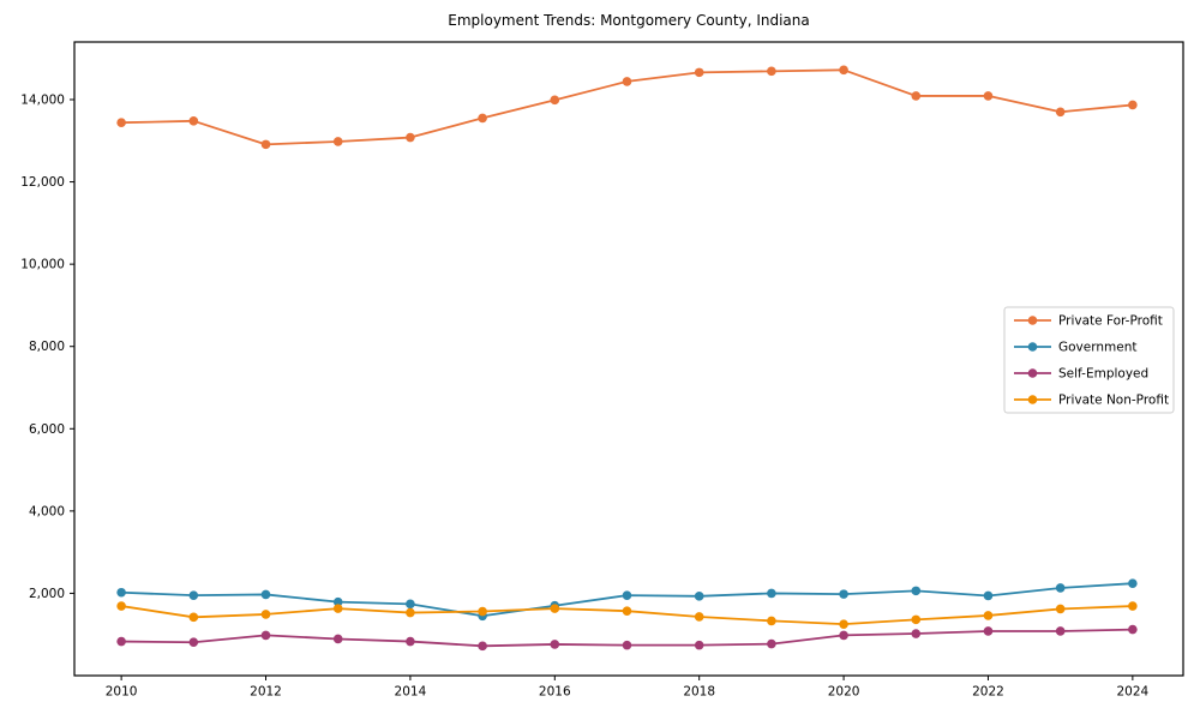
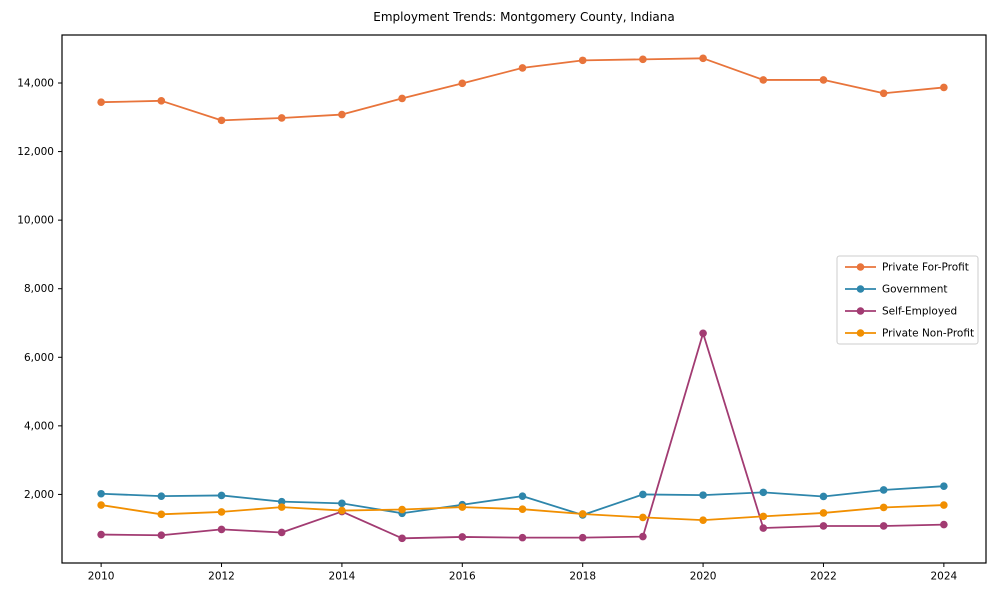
Self-Employed/2014: 800 -> 1500
Government/2018: 1900 -> 1400
Self-Employed/2020: 1000 -> 6700
